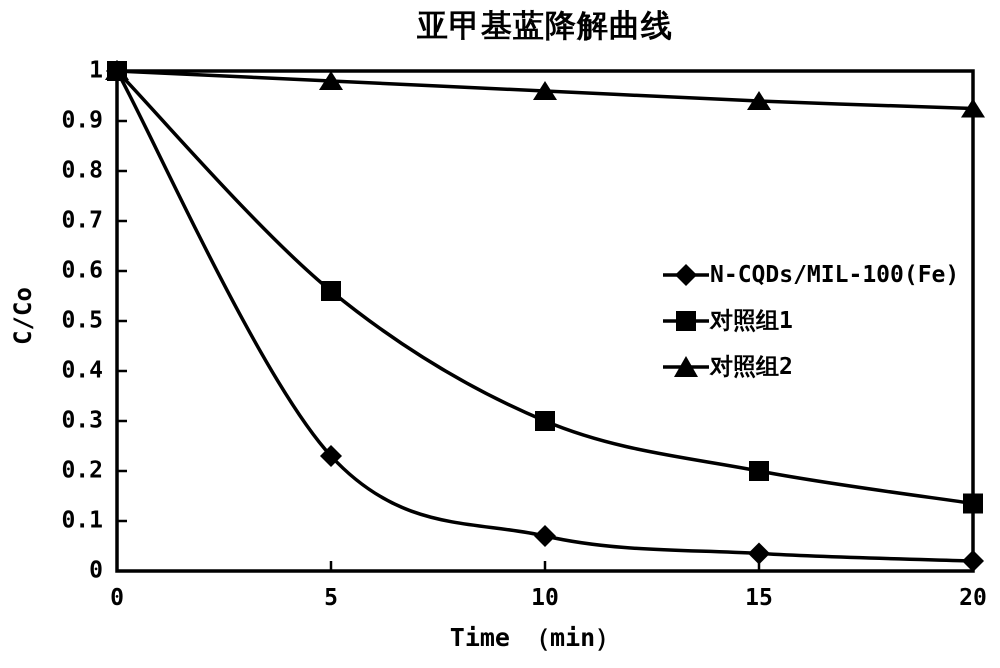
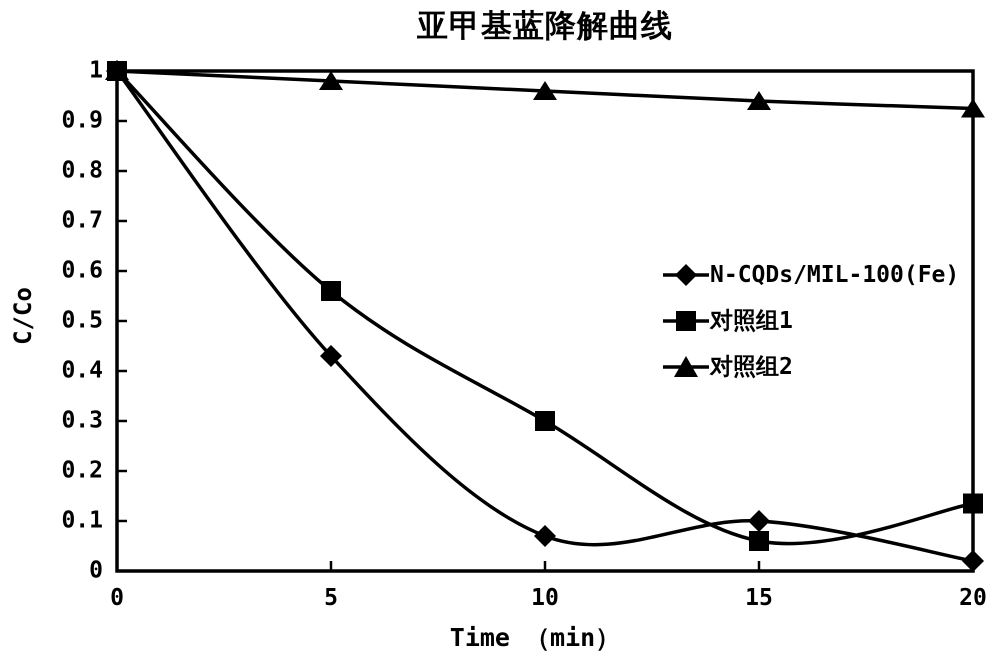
N-CQDs/MIL-100(Fe)/5: 0.23 -> 0.43
N-CQDs/MIL-100(Fe)/15: 0.04 -> 0.10
对照组1/15: 0.20 -> 0.06
